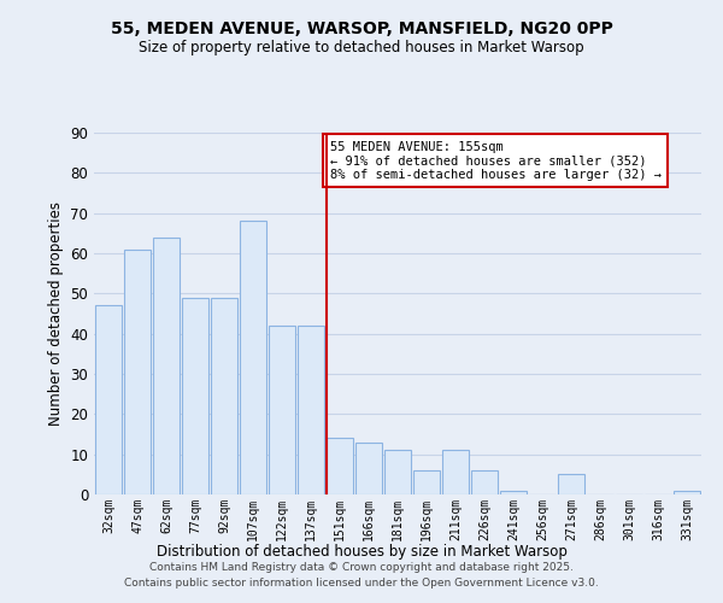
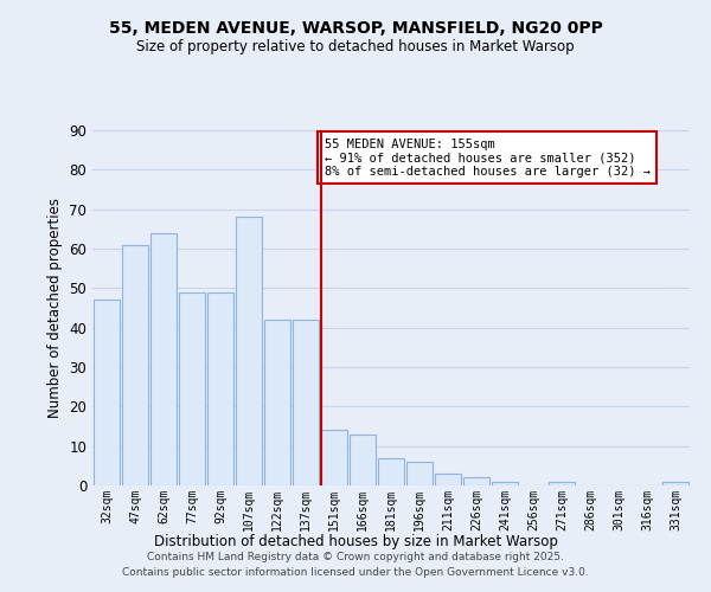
181sqm: 11 -> 7
211sqm: 11 -> 3
226sqm: 6 -> 2
271sqm: 5 -> 1
